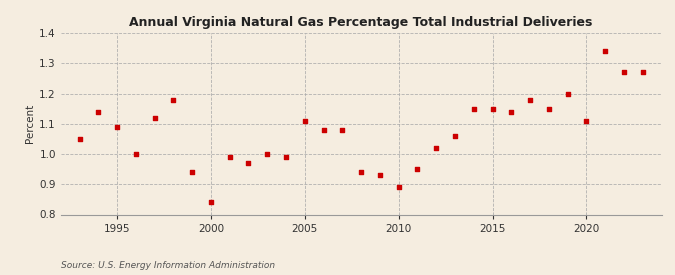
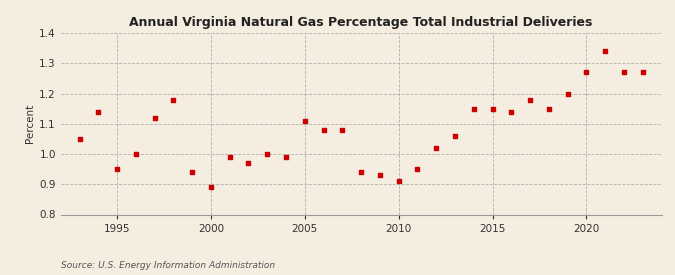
1995: 1.09 -> 0.95
2000: 0.84 -> 0.89
2010: 0.89 -> 0.91
2020: 1.11 -> 1.27
